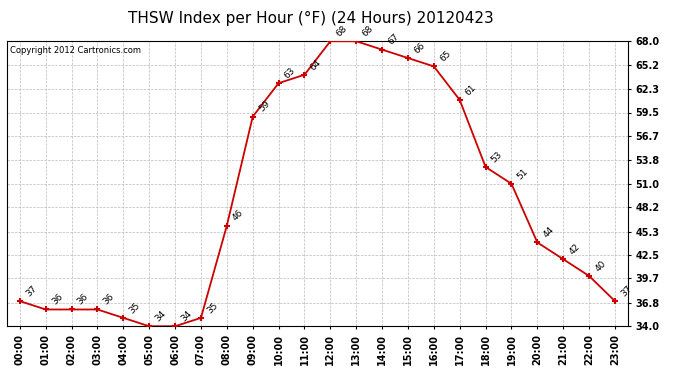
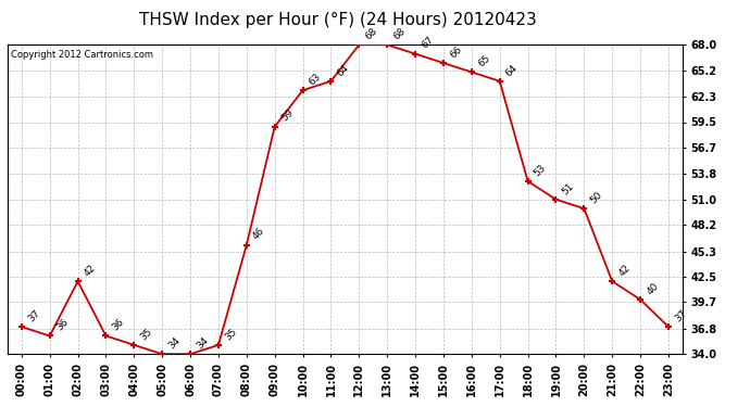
02:00: 36 -> 42
17:00: 61 -> 64
20:00: 44 -> 50
